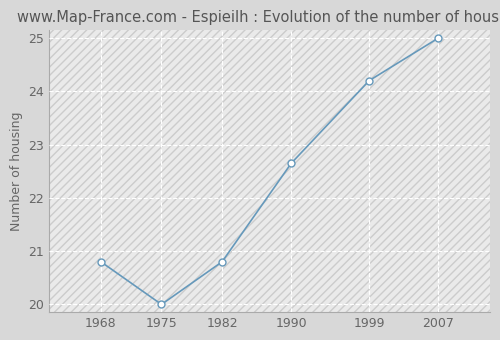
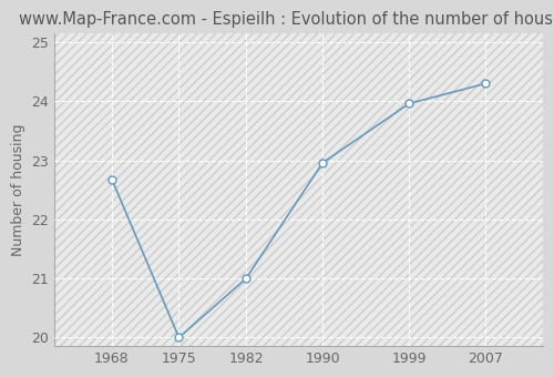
1968: 20.80 -> 22.68
1982: 20.80 -> 21.00
1990: 22.65 -> 22.96
1999: 24.20 -> 23.96
2007: 25.00 -> 24.30
